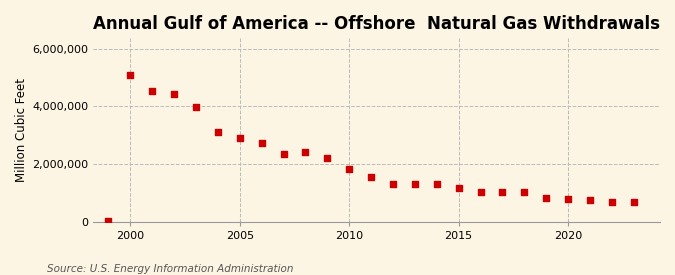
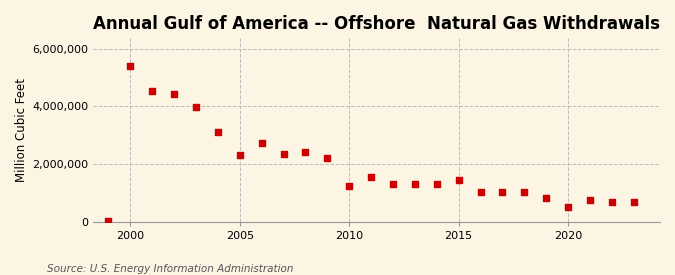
2000: 5,100,000 -> 5,400,000
2005: 2,900,000 -> 2,300,000
2010: 1,840,000 -> 1,250,000
2015: 1,180,000 -> 1,450,000
2020: 780,000 -> 500,000
